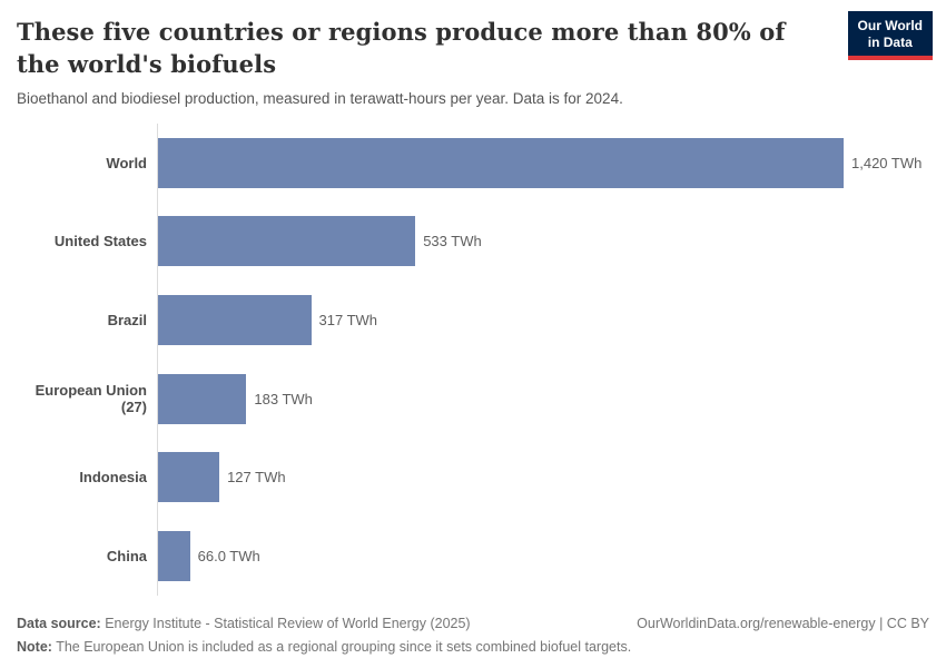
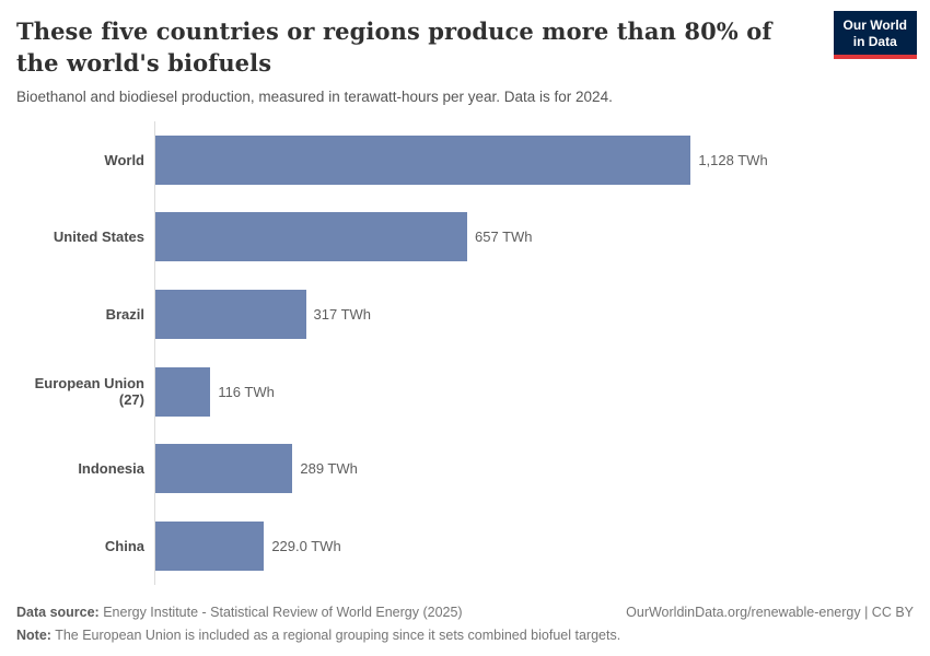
World: 1,420 -> 1,128
United States: 533 -> 657
European Union (27): 183 -> 116
Indonesia: 127 -> 289
China: 66.0 -> 229.0
